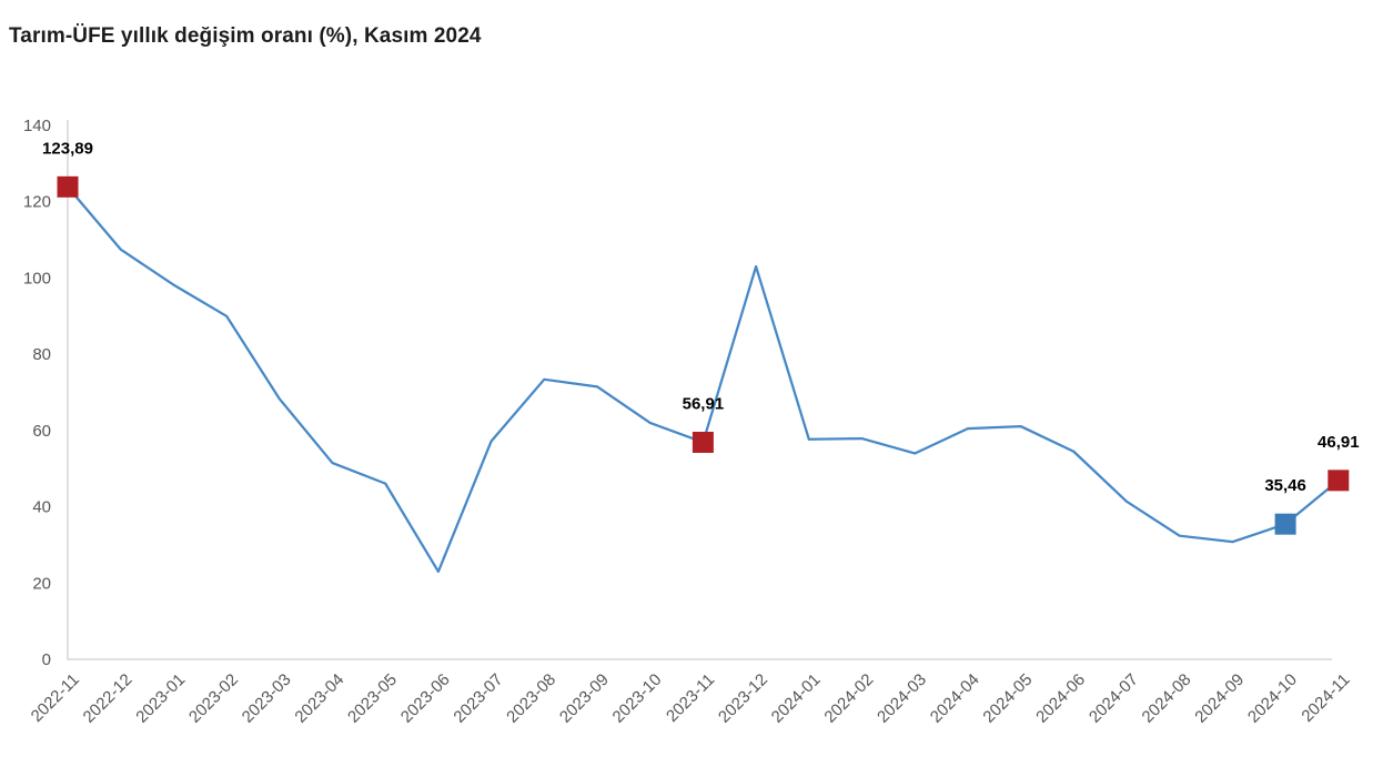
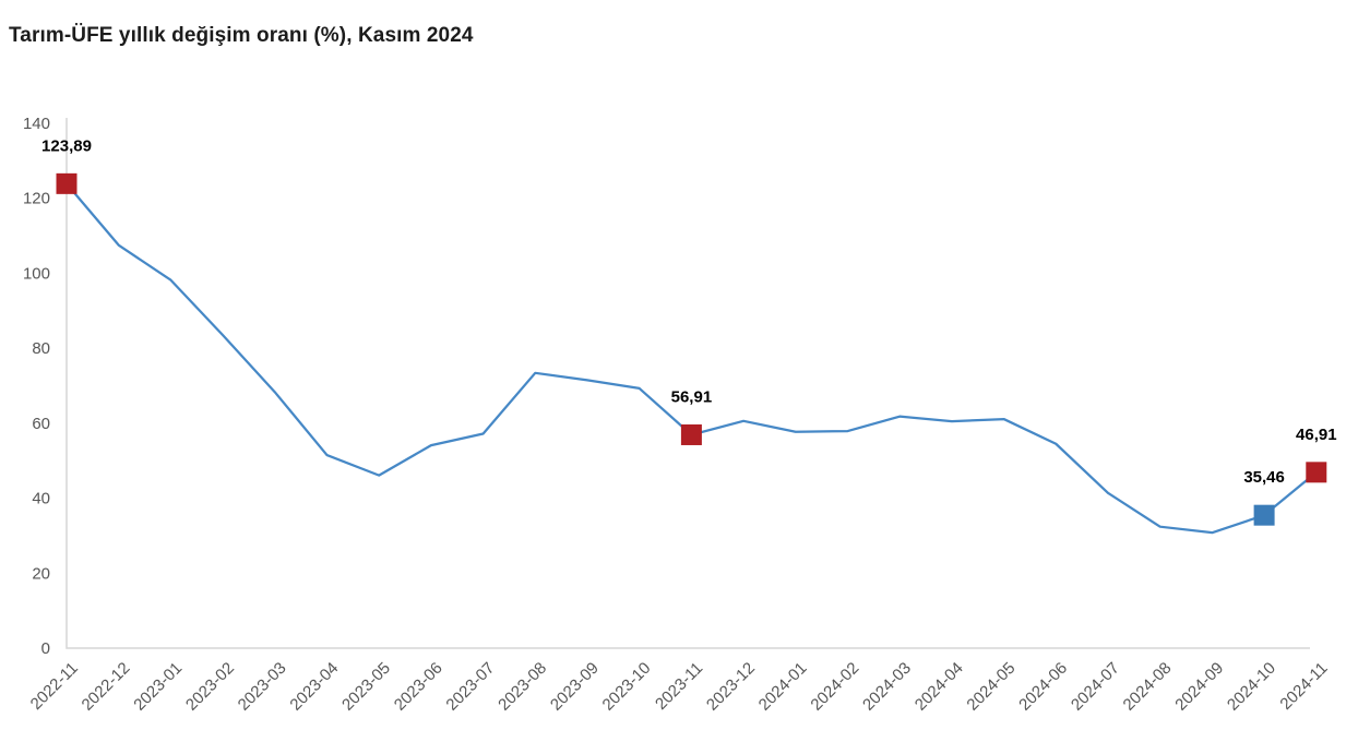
2023-02: 90 -> 84
2023-06: 23 -> 54
2023-10: 62 -> 69
2023-12: 103 -> 61
2024-03: 54 -> 62
